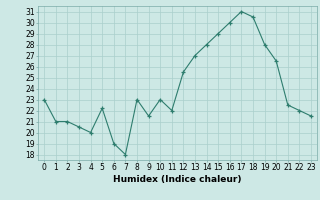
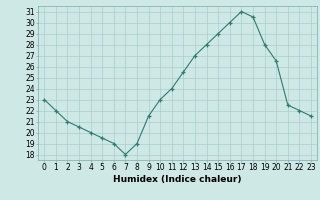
1: 21.0 -> 22.0
5: 22.2 -> 19.5
8: 23.0 -> 19.0
11: 22.0 -> 24.0
